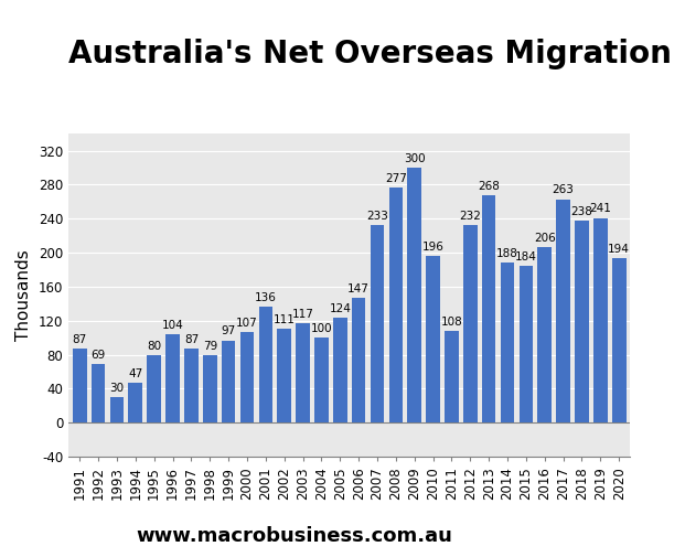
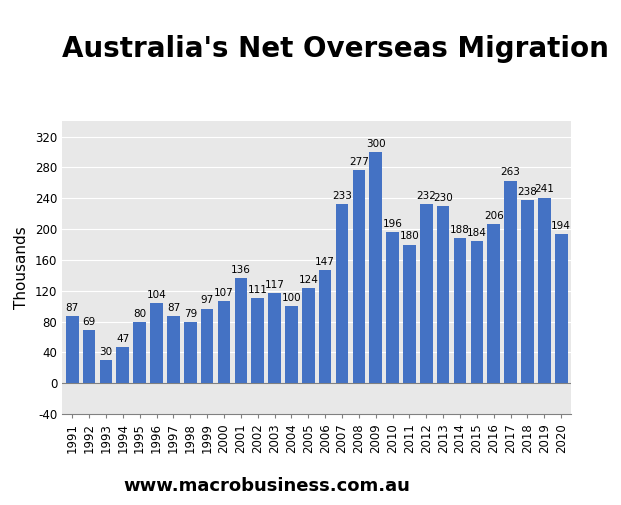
2011: 108 -> 180
2013: 268 -> 230
